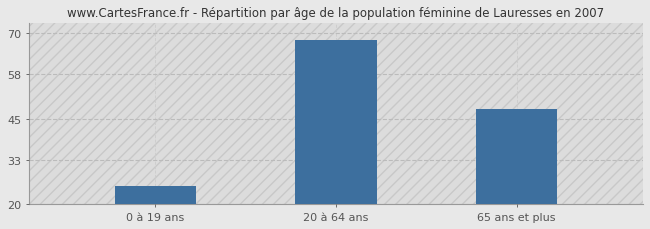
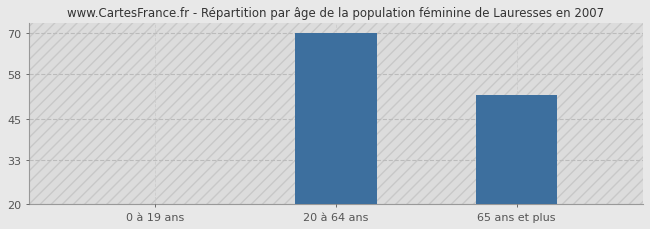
0 à 19 ans: 25.5 -> 20.2
20 à 64 ans: 68.0 -> 70.0
65 ans et plus: 48.0 -> 52.0
